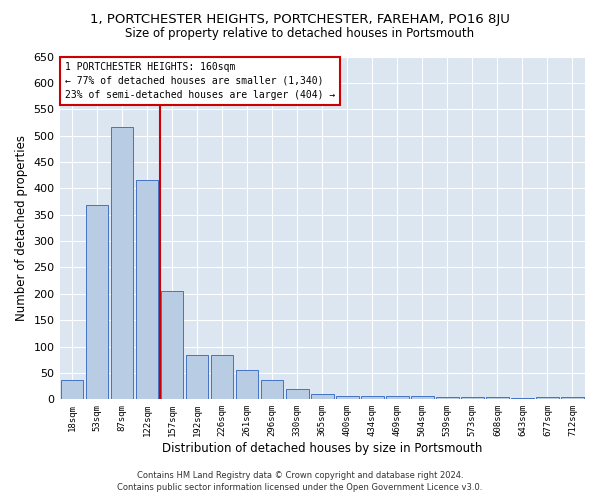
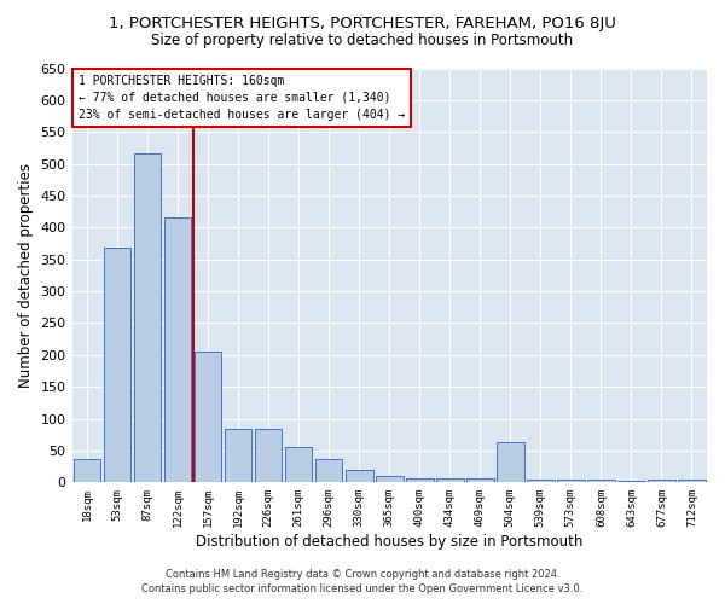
504sqm: 7 -> 64
